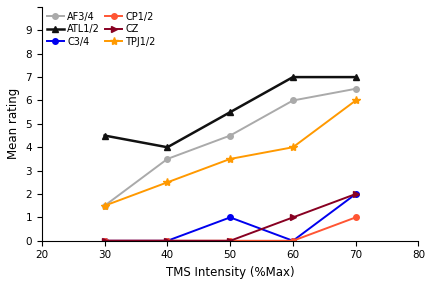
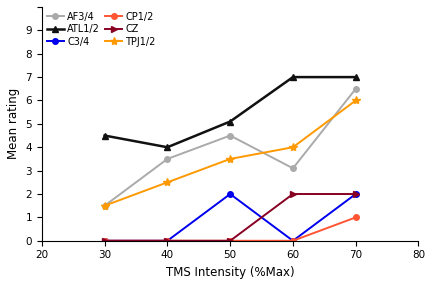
ATL1/2/50: 5.5 -> 5.1
C3/4/50: 1 -> 2
AF3/4/60: 6.0 -> 3.1
CZ/60: 1 -> 2
